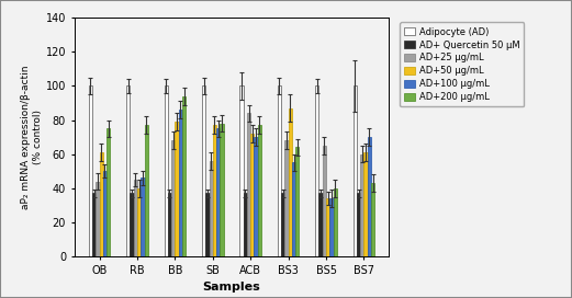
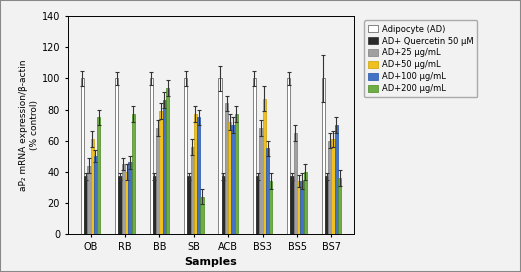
AD+200 μg/mL/SB: 78 -> 24
AD+200 μg/mL/BS3: 64 -> 34
AD+200 μg/mL/BS7: 43 -> 36
